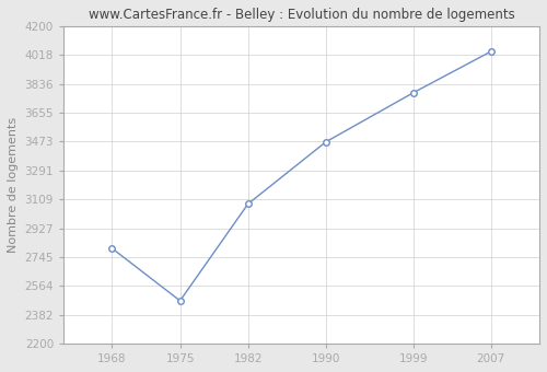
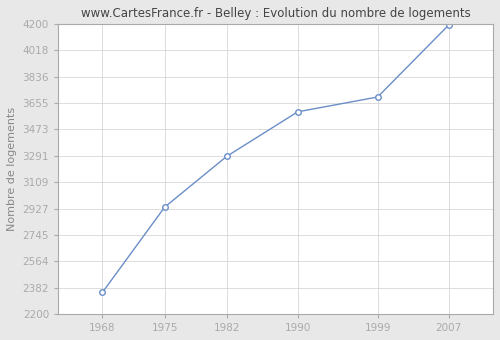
1968: 2800 -> 2350
1975: 2470 -> 2940
1982: 3080 -> 3290
1990: 3470 -> 3590
1999: 3780 -> 3700
2007: 4040 -> 4190
